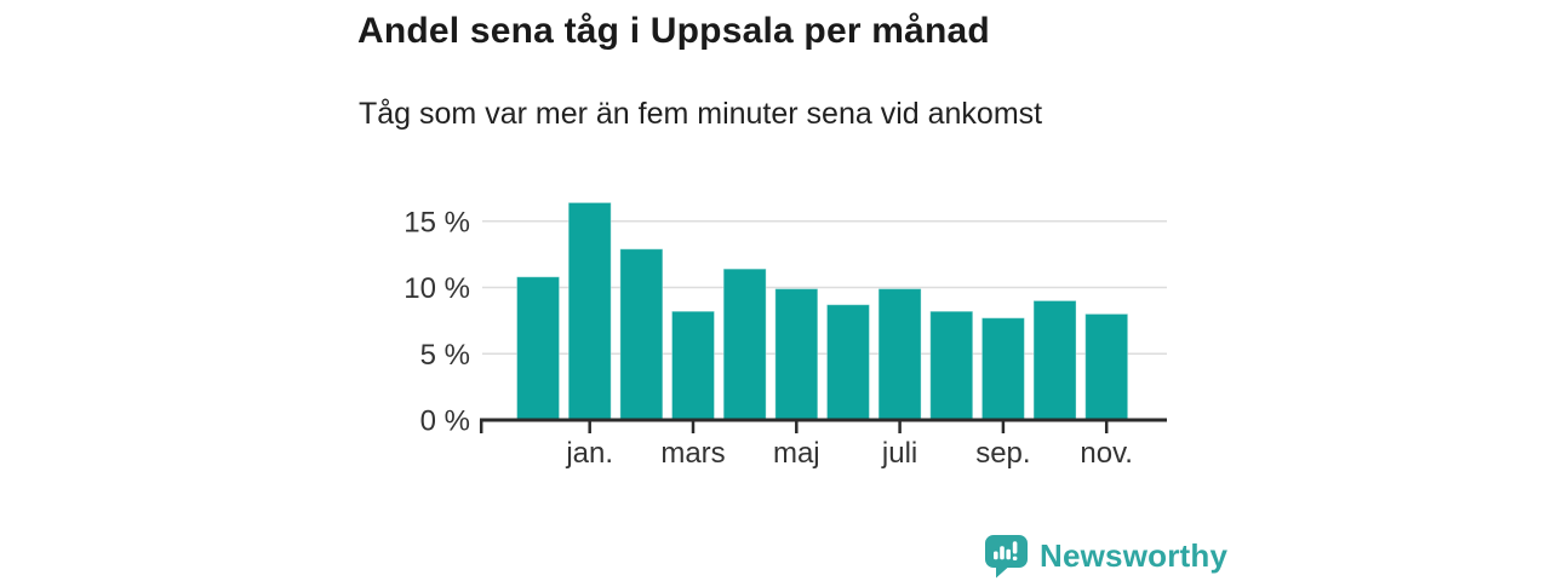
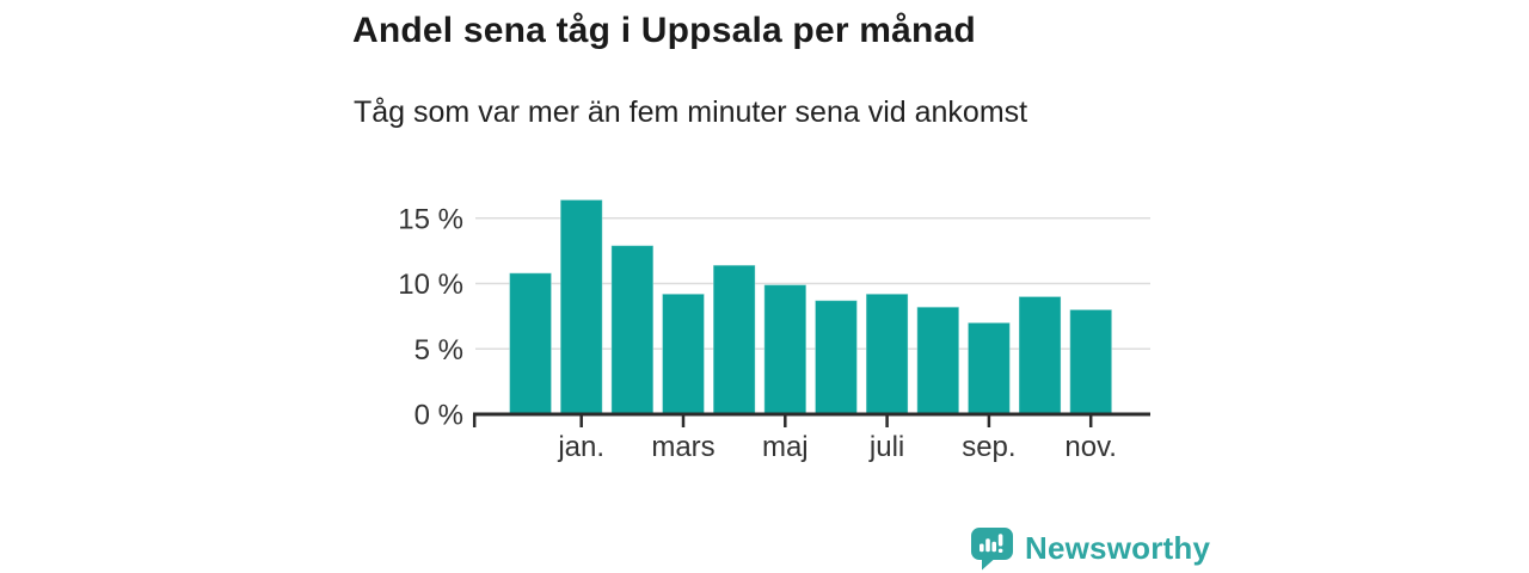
mars: 8.2% -> 9.2%
juli: 9.9% -> 9.2%
sep.: 7.7% -> 7.0%
